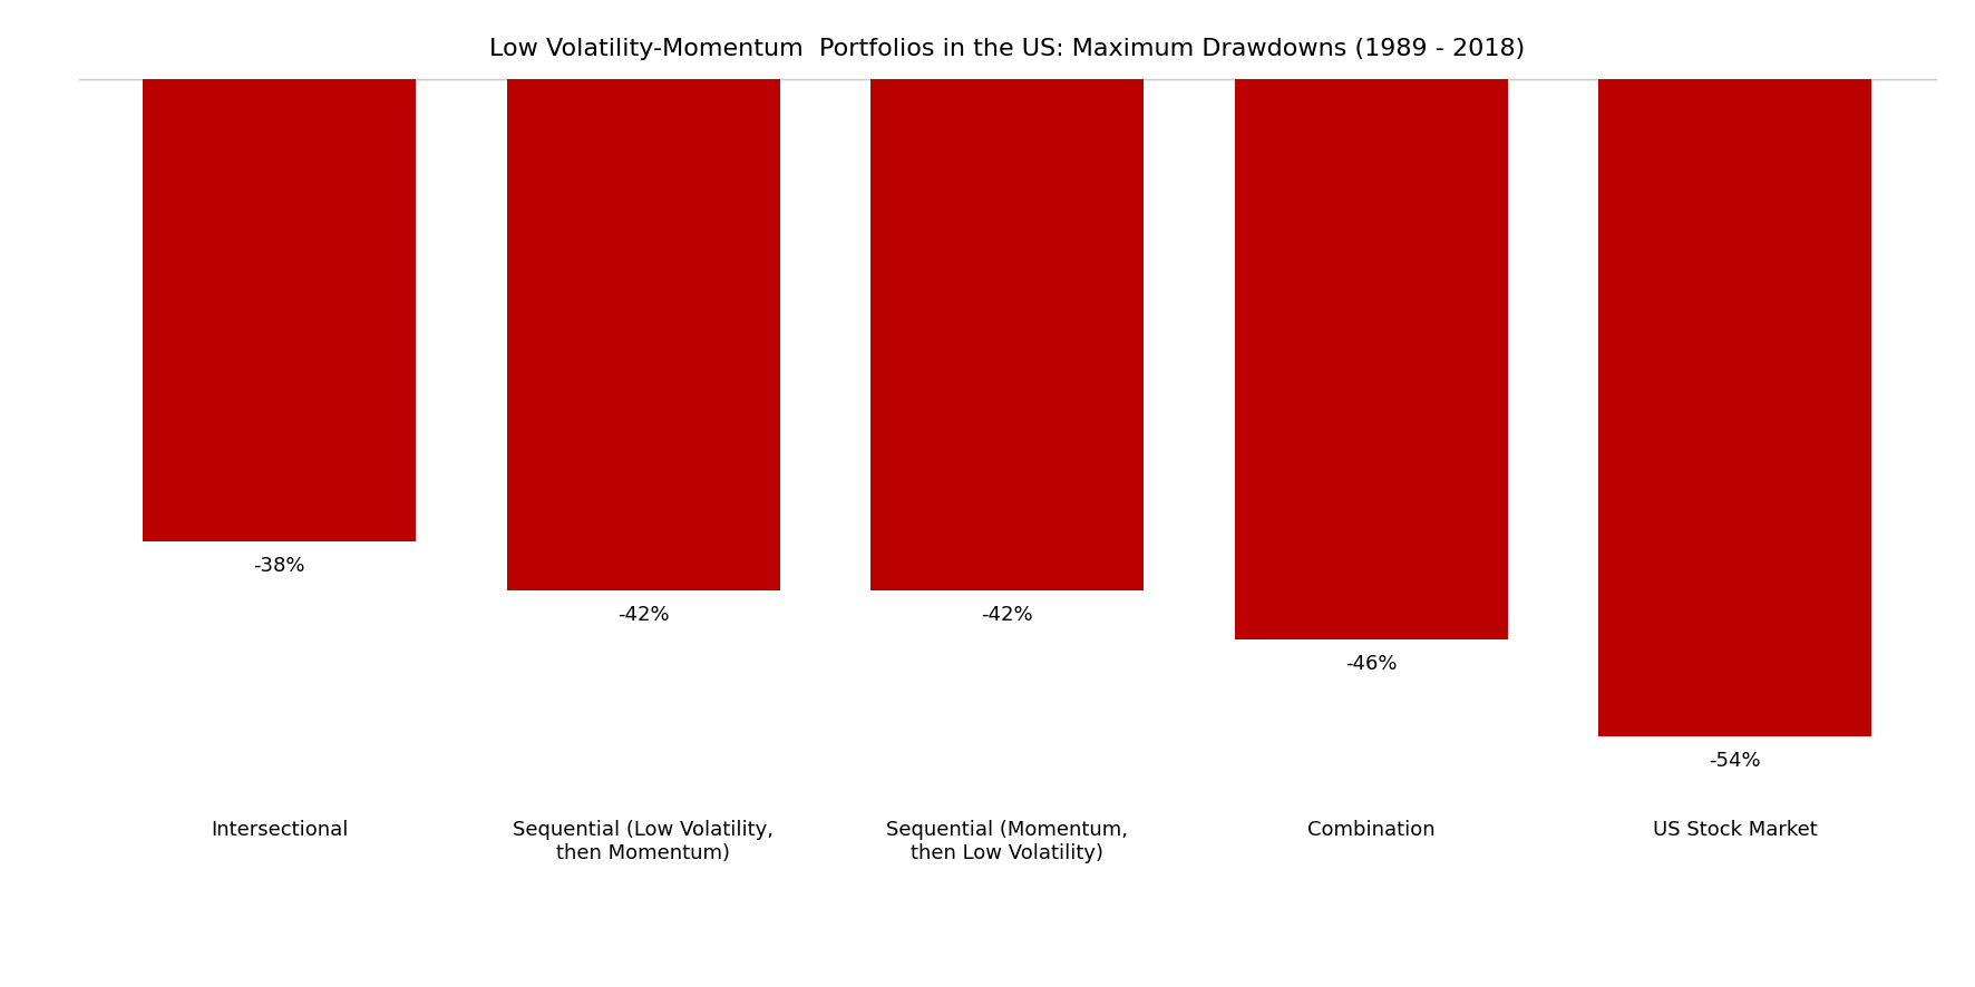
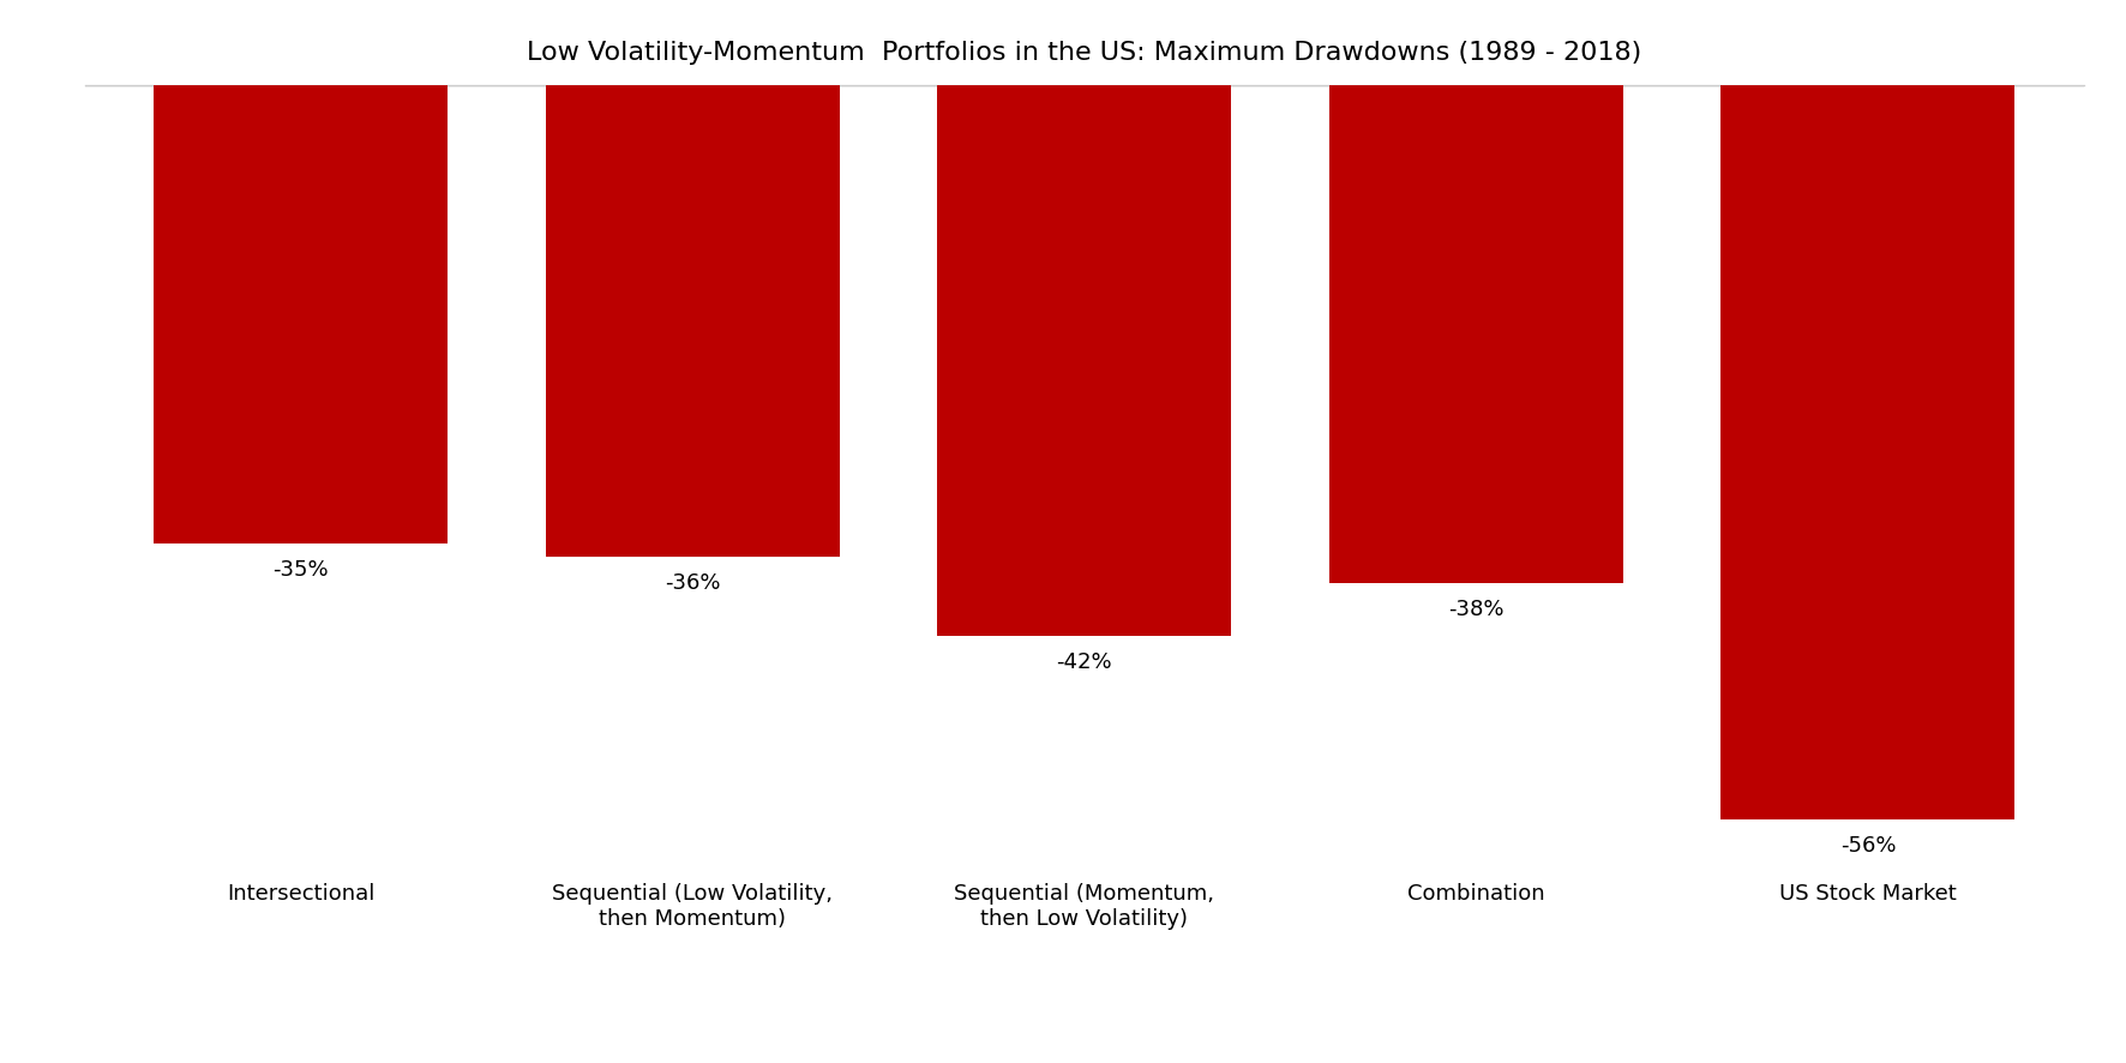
Intersectional: -38% -> -35%
Sequential (Low Volatility, then Momentum): -42% -> -36%
Combination: -46% -> -38%
US Stock Market: -54% -> -56%
